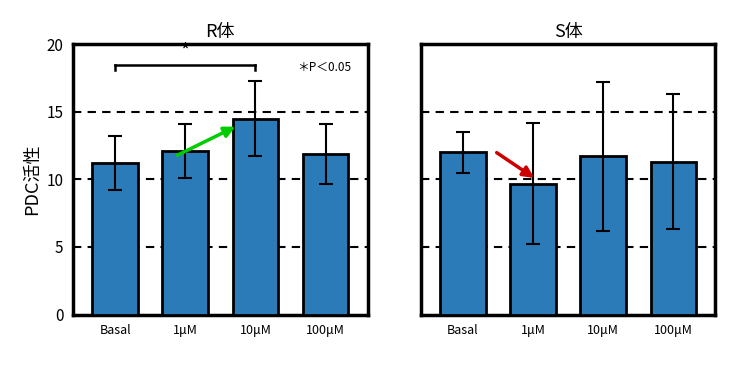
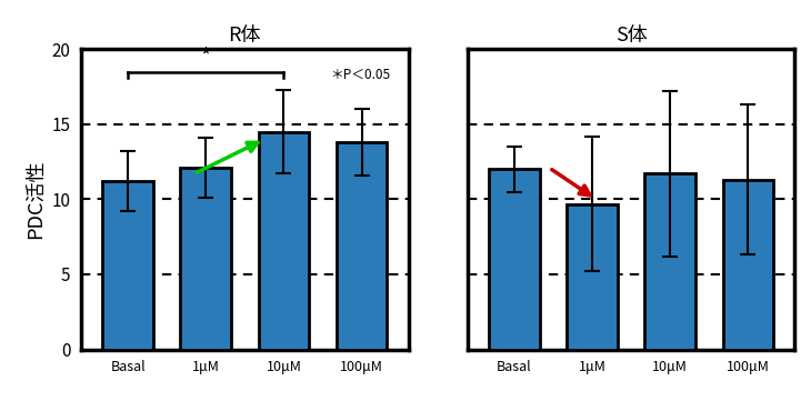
R体/100μM: 11.9 -> 13.8
